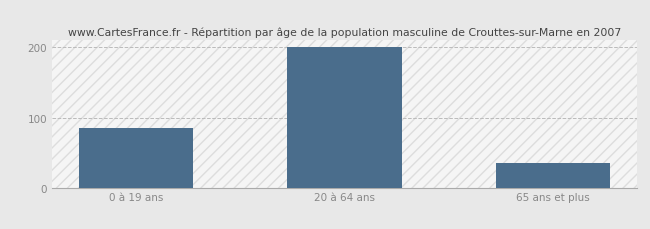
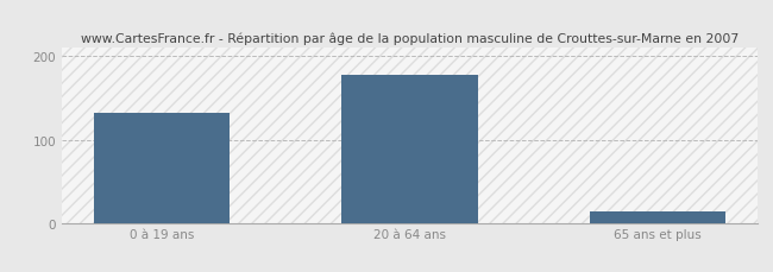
0 à 19 ans: 85 -> 132
20 à 64 ans: 200 -> 178
65 ans et plus: 35 -> 14
